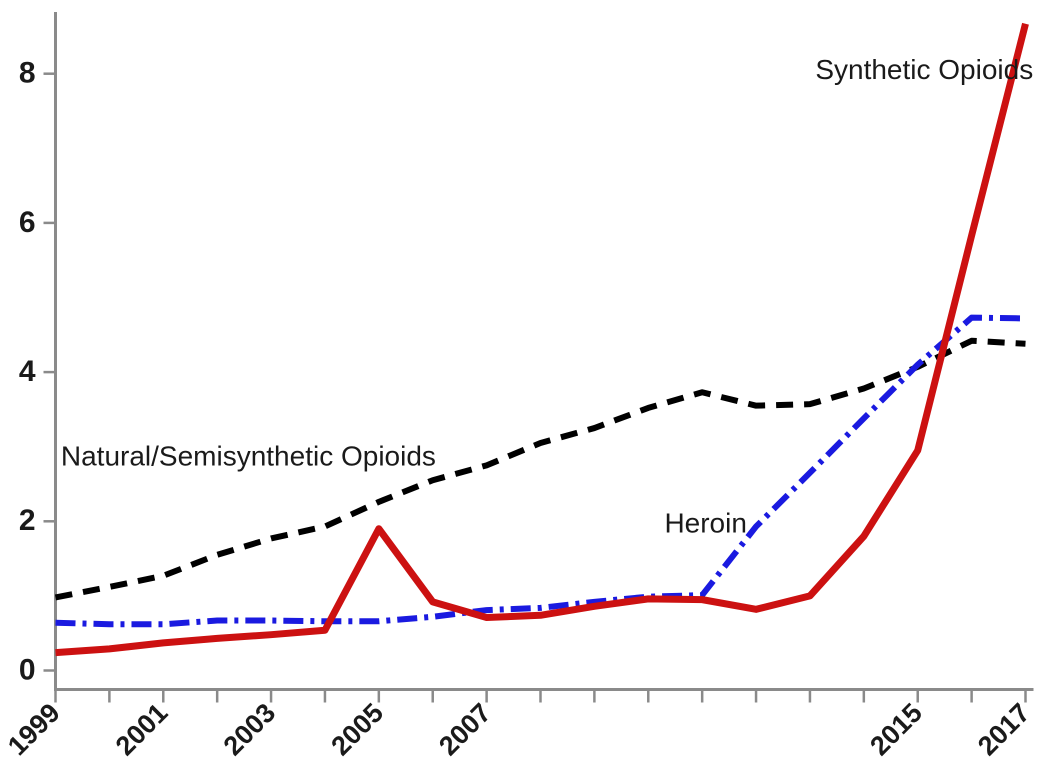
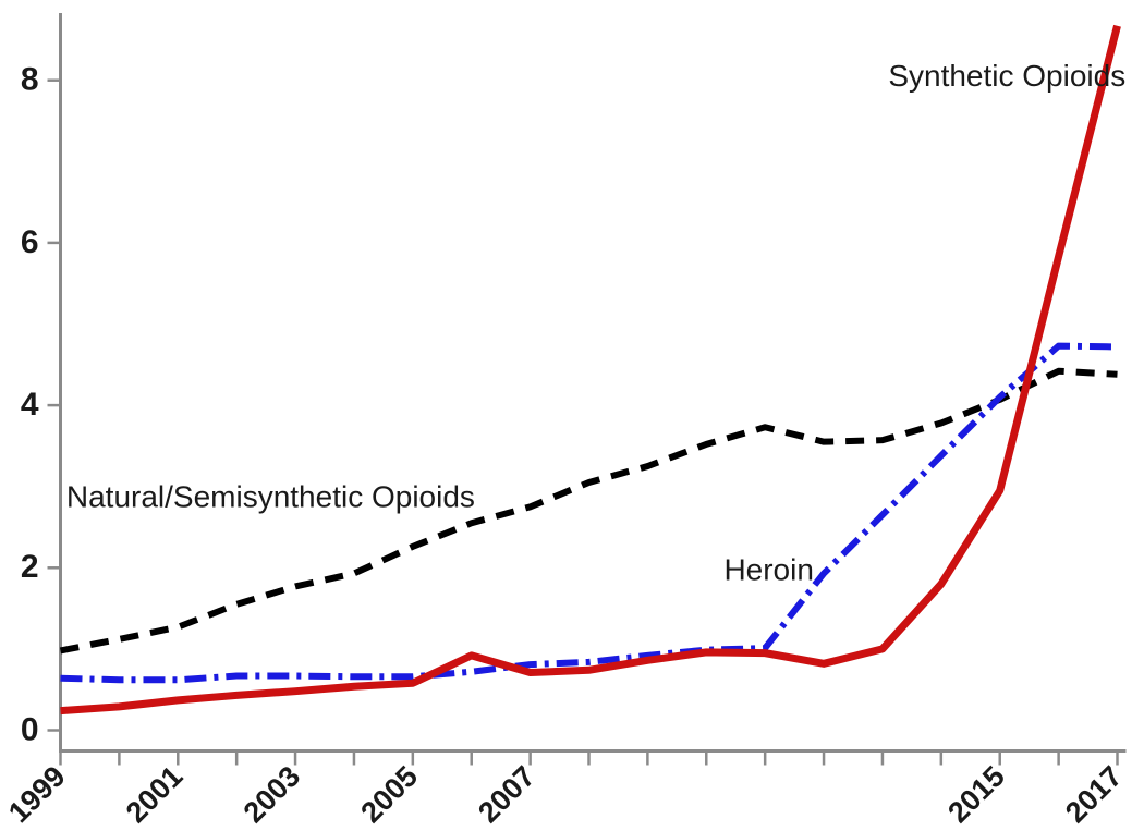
Synthetic Opioids/2005: 1.9 -> 0.6
